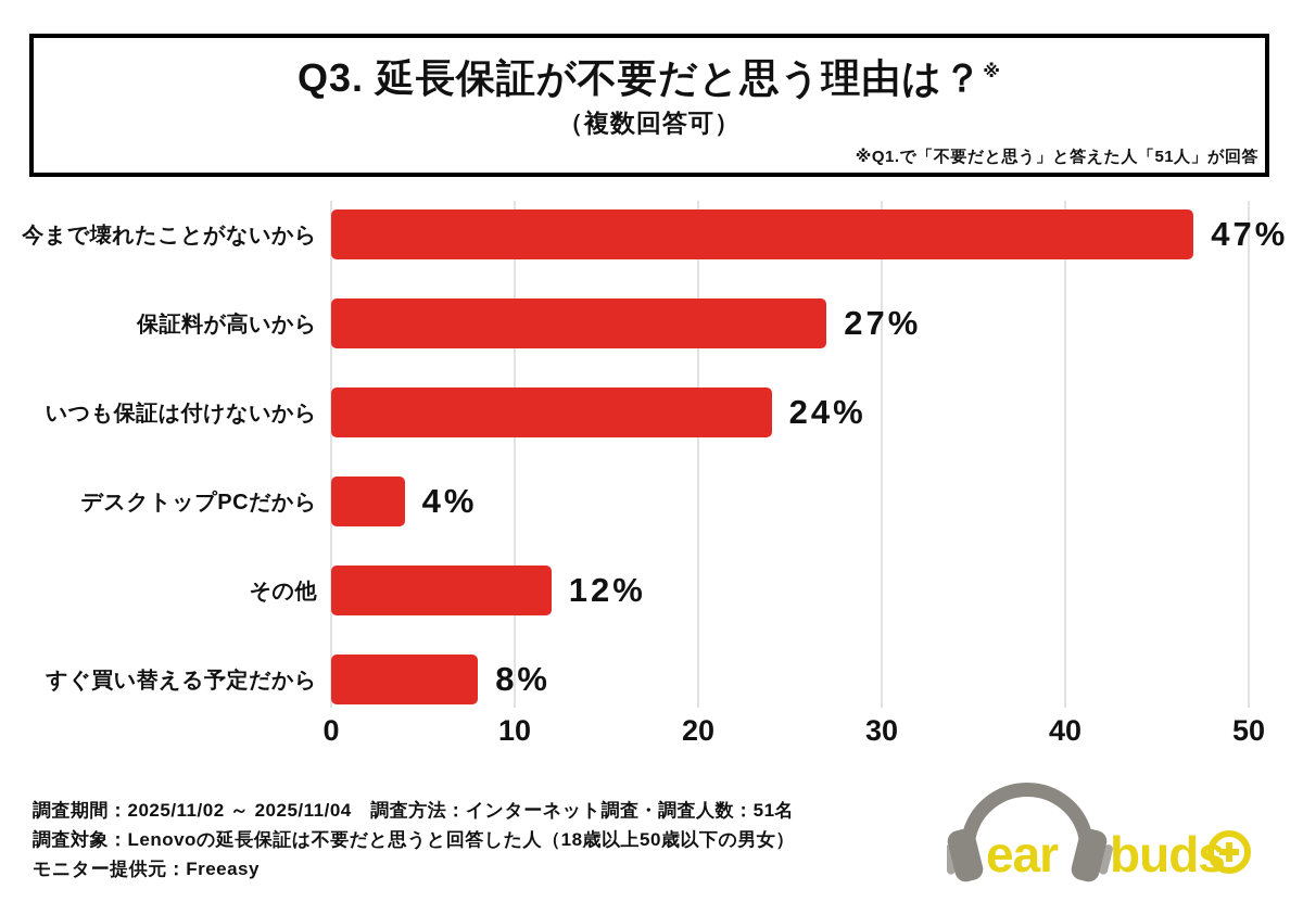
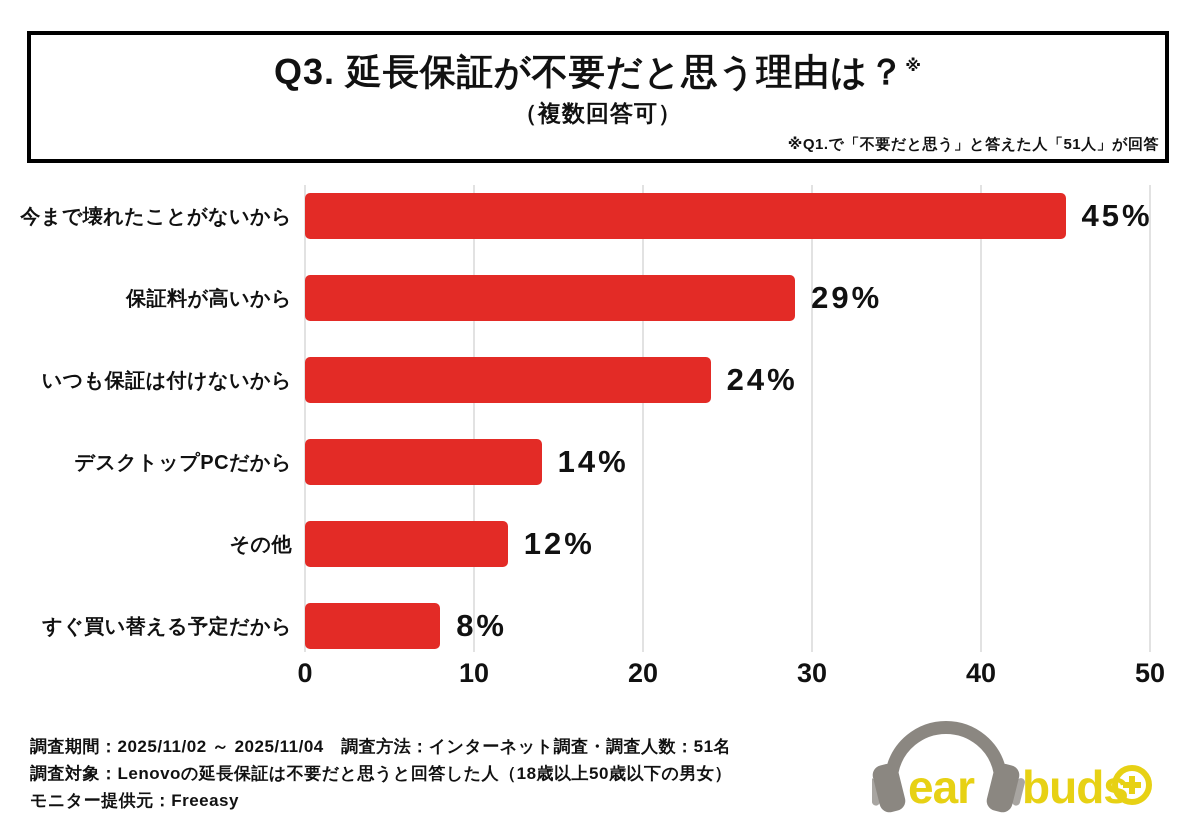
今まで壊れたことがないから: 47% -> 45%
保証料が高いから: 27% -> 29%
デスクトップPCだから: 4% -> 14%
